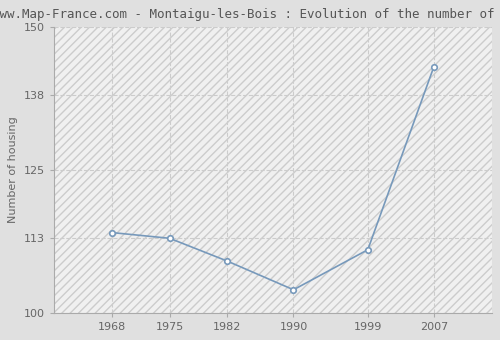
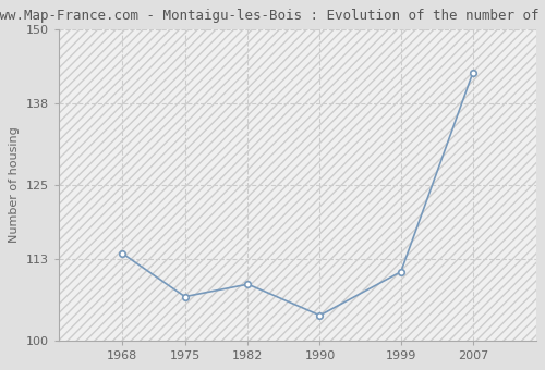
1975: 113 -> 107
